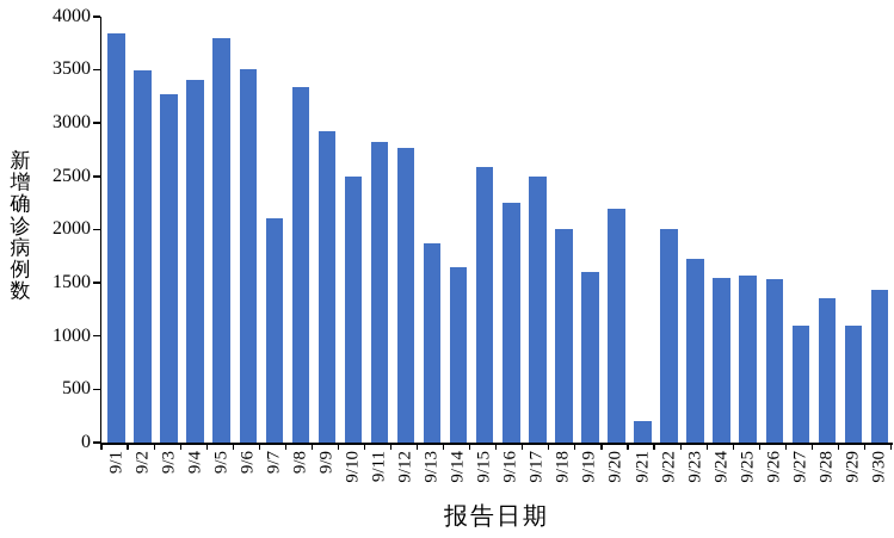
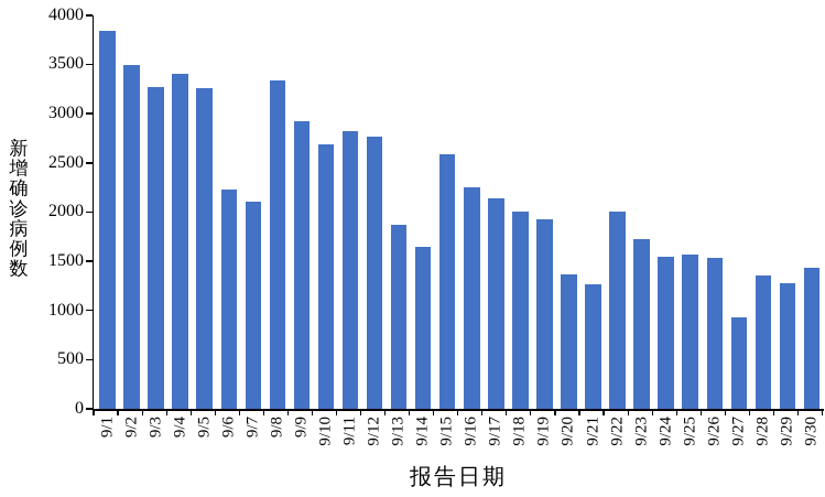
9/5: 3800 -> 3300
9/6: 3500 -> 2200
9/10: 2500 -> 2700
9/17: 2500 -> 2100
9/19: 1600 -> 1900
9/20: 2200 -> 1400
9/21: 200 -> 1300
9/27: 1100 -> 900
9/29: 1100 -> 1300
